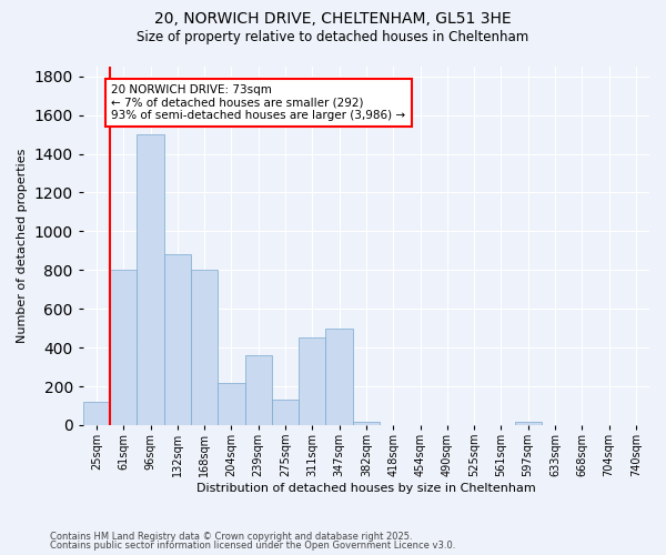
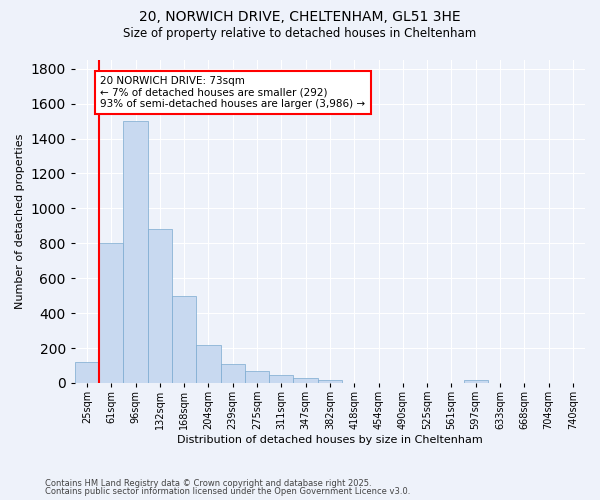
168sqm: 800 -> 500
239sqm: 360 -> 110
275sqm: 130 -> 70
311sqm: 450 -> 40
347sqm: 500 -> 30
